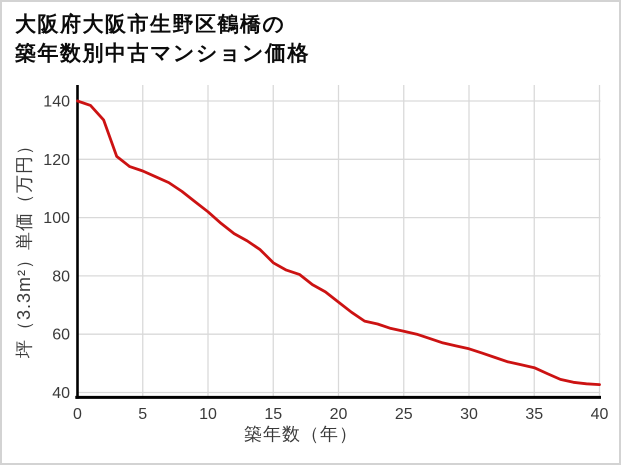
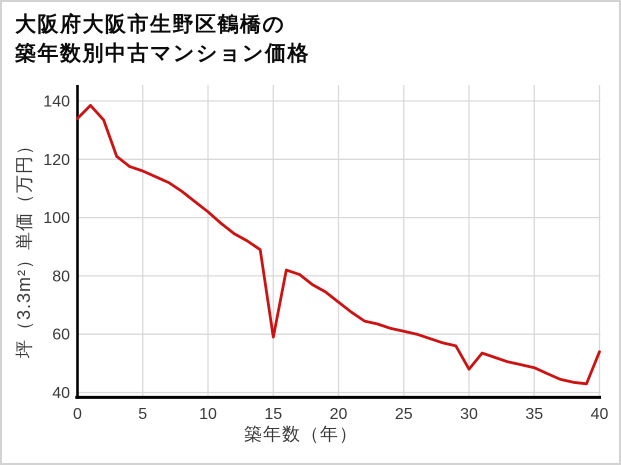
0: 140 -> 134
15: 84 -> 59
30: 55 -> 48
40: 43 -> 54
